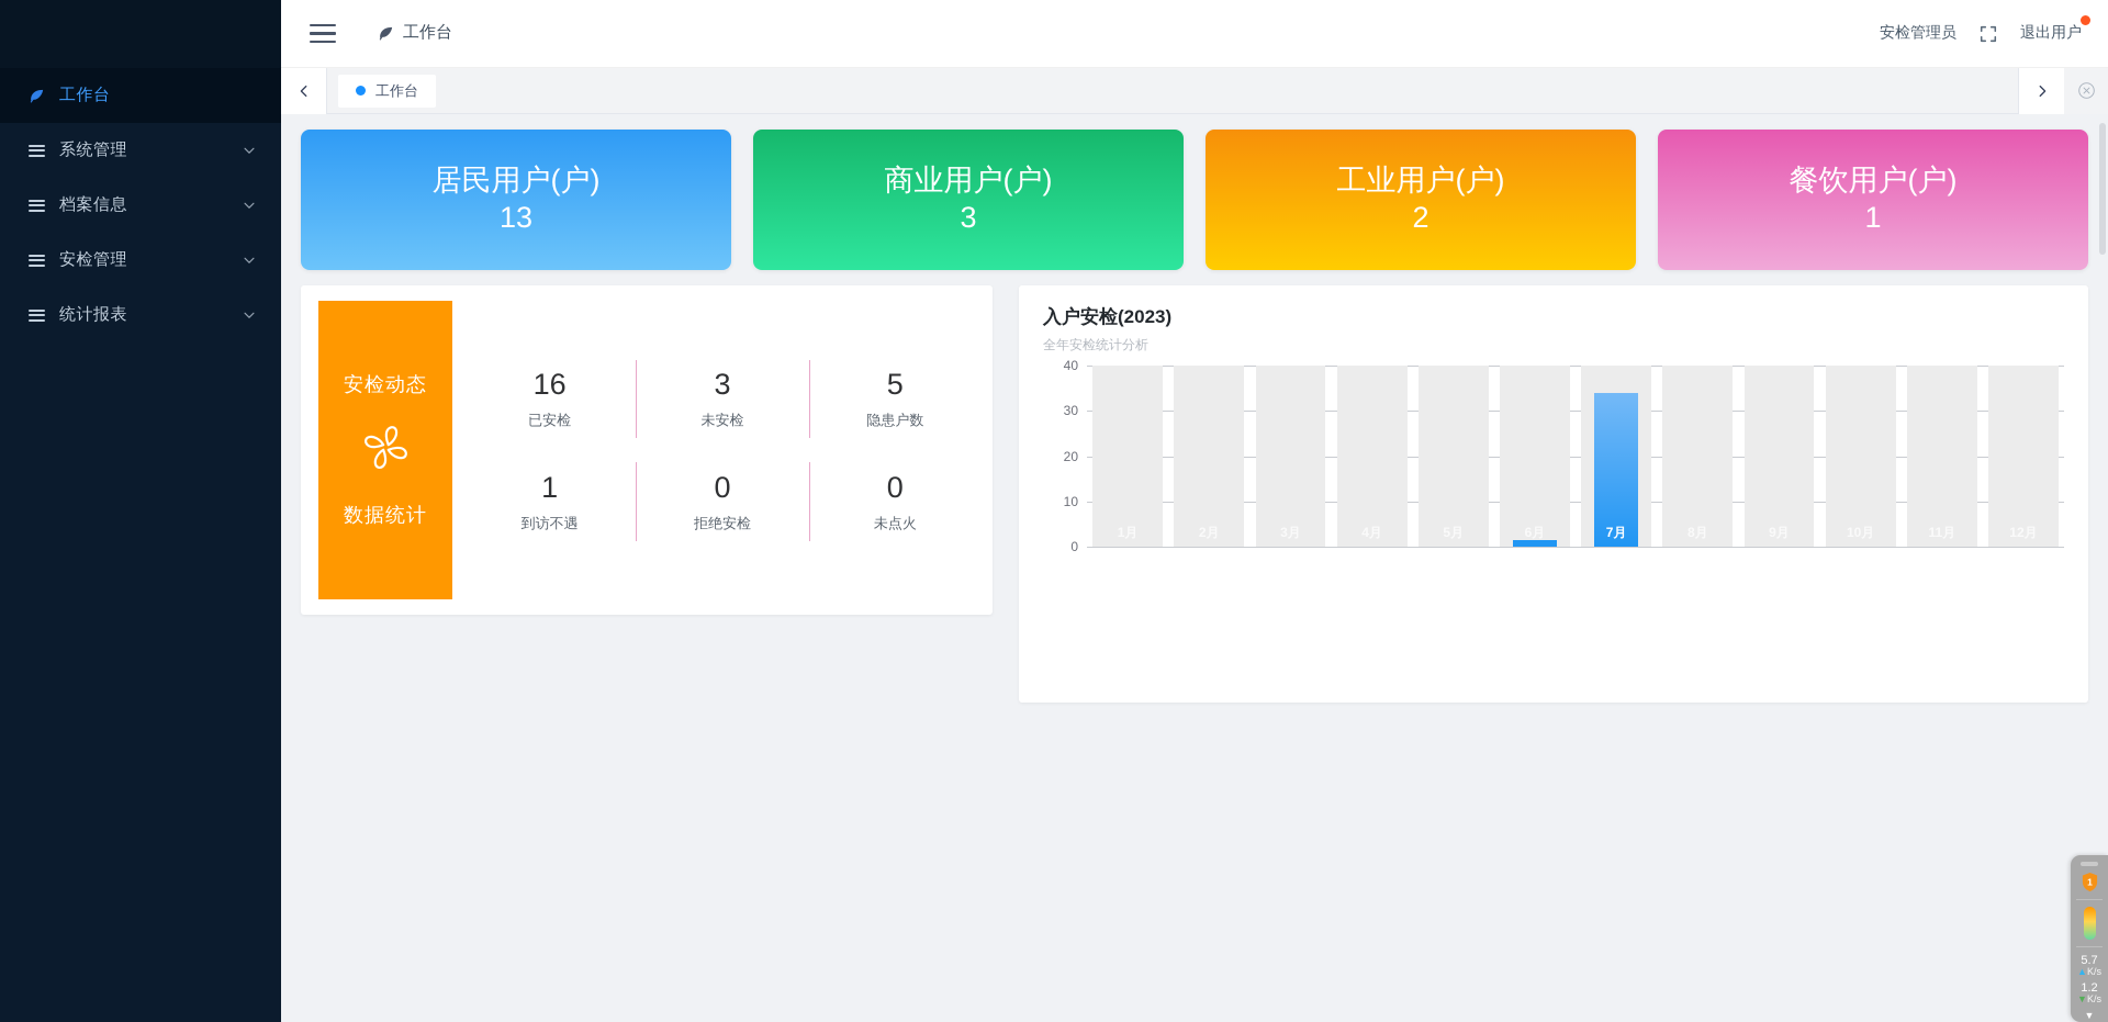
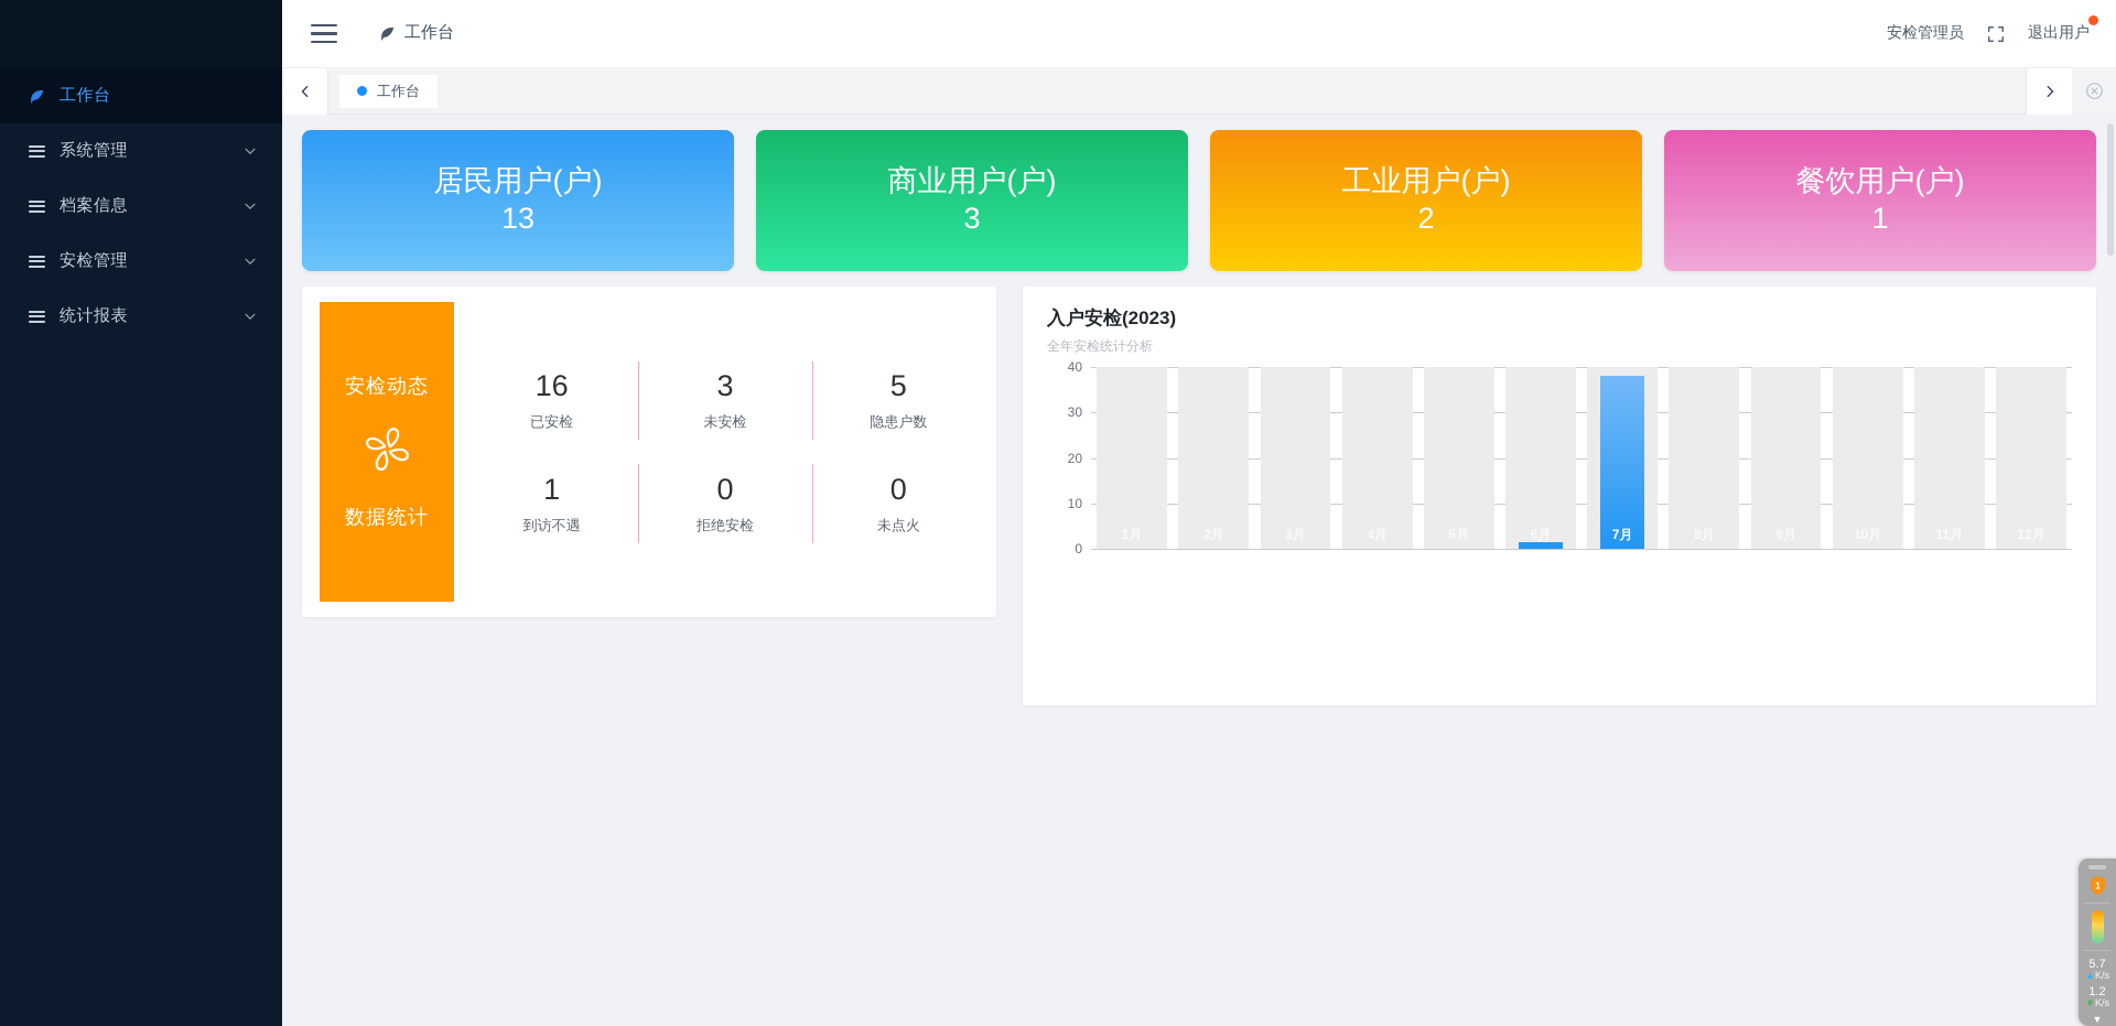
7月: 34 -> 38
